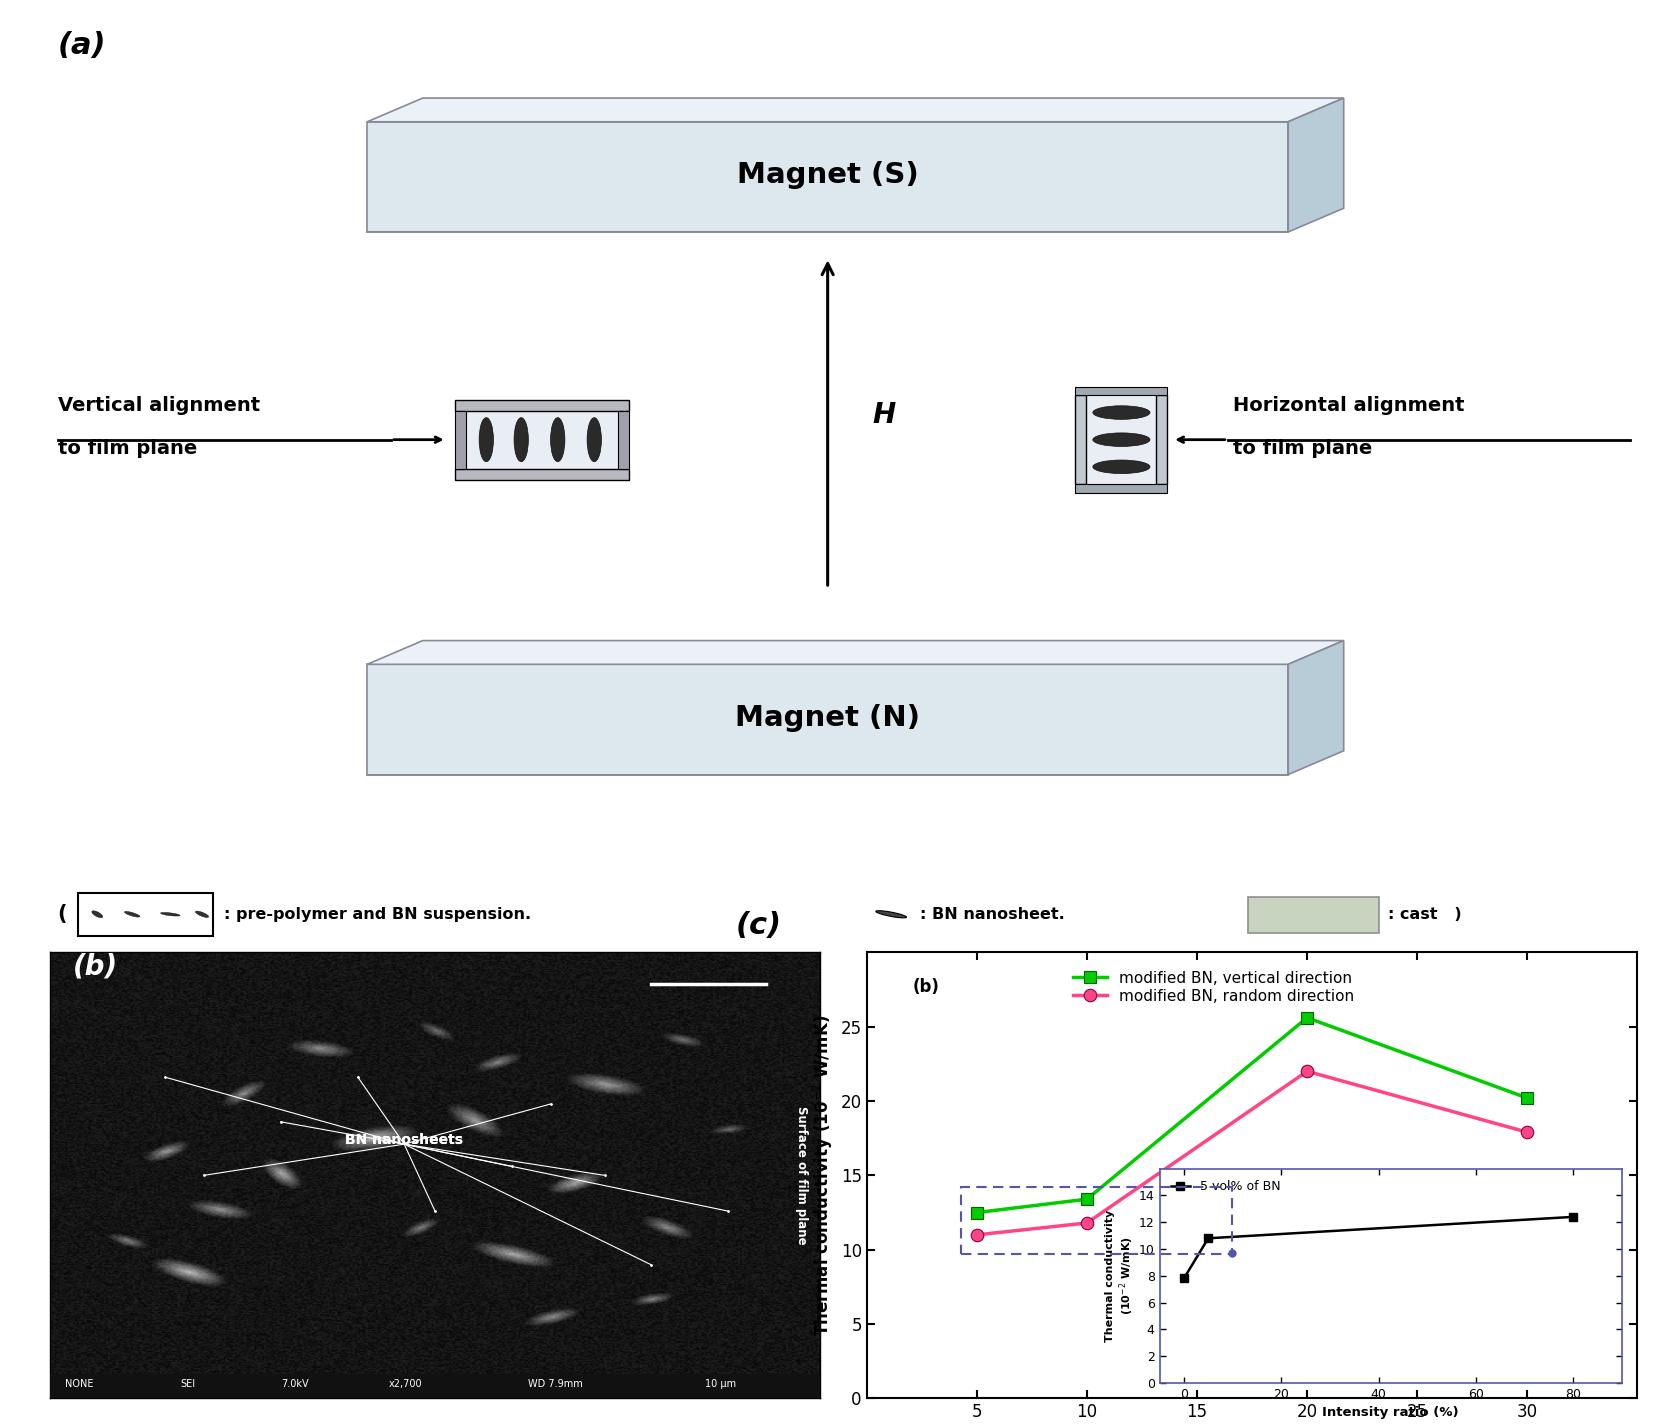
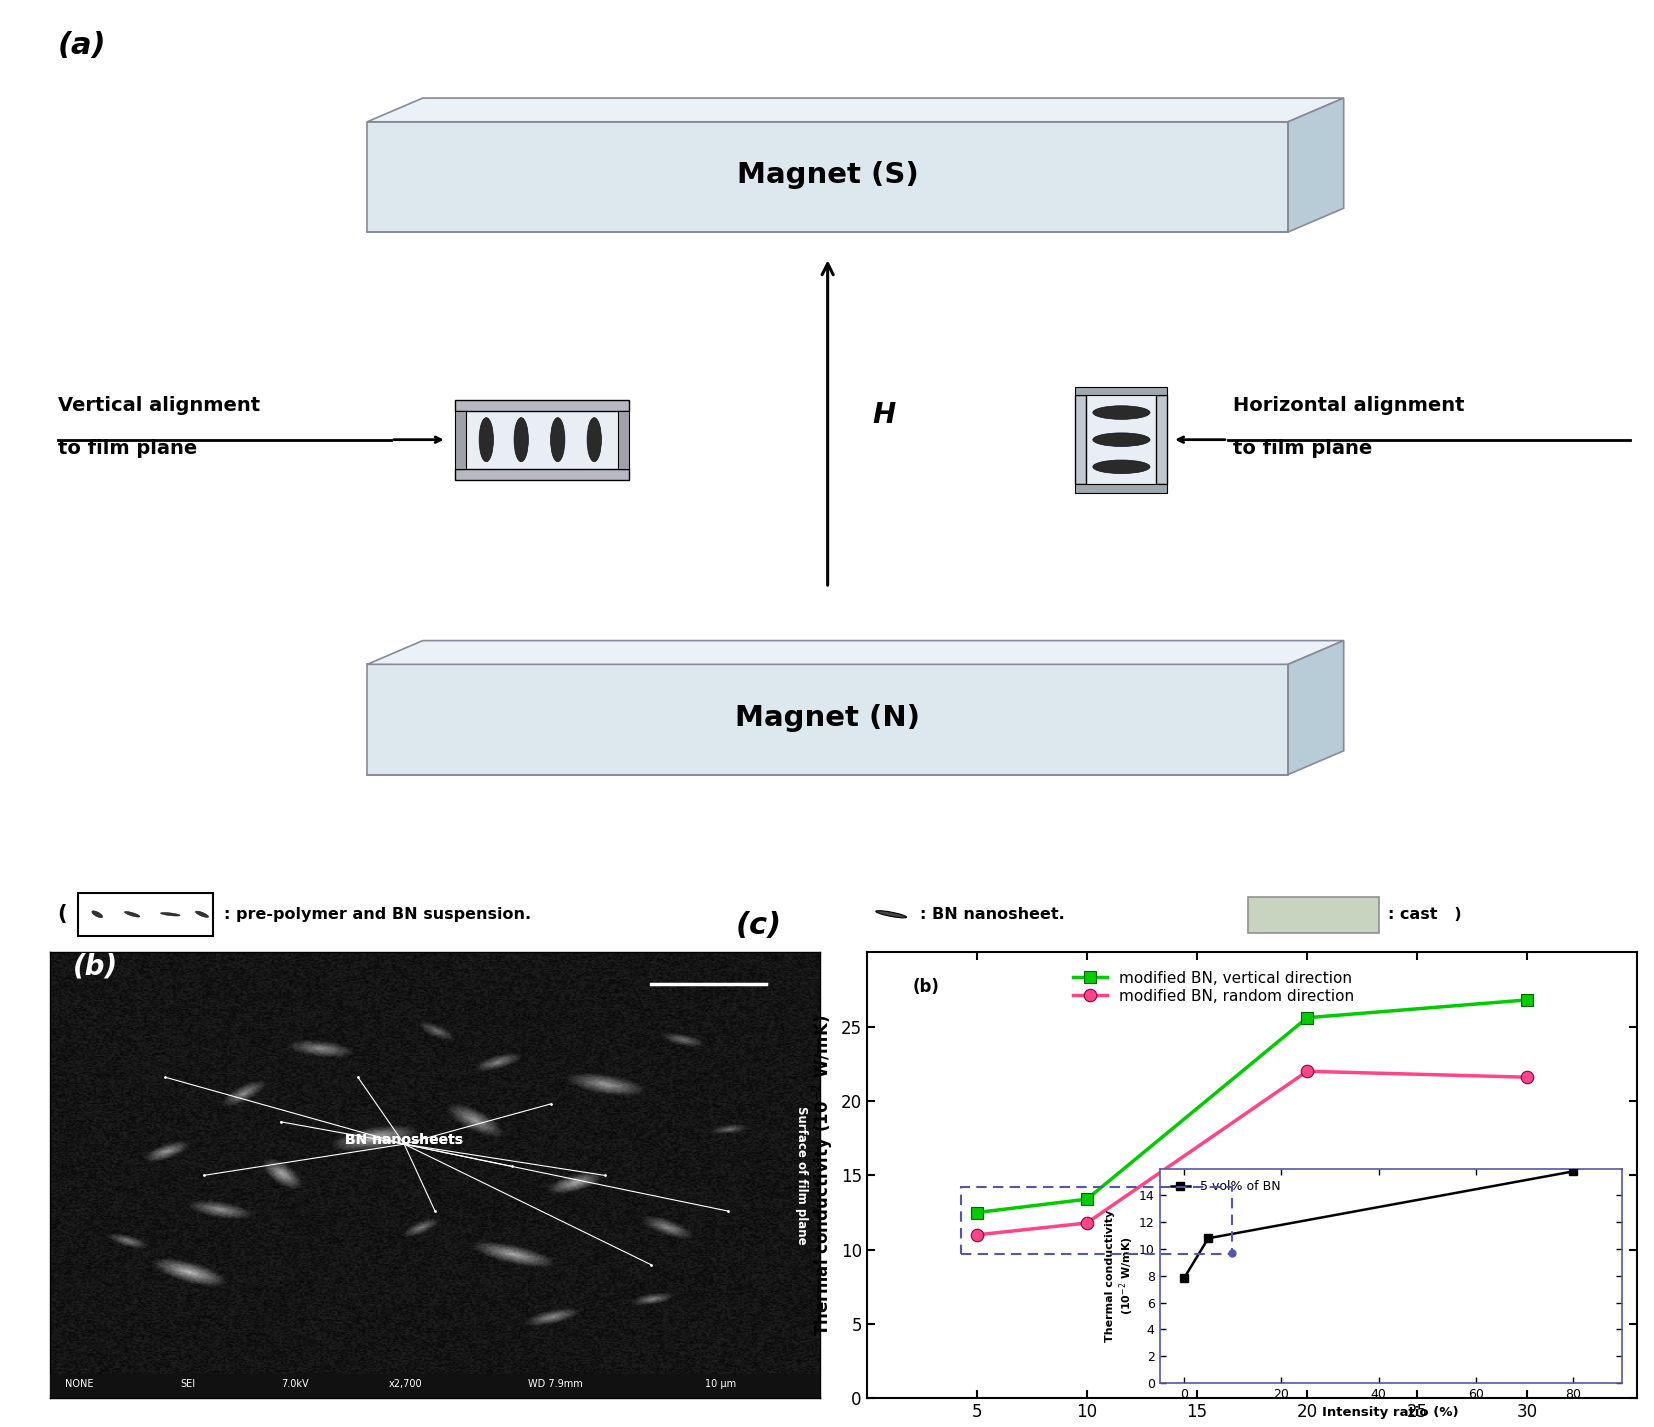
modified BN, vertical direction/30: 20.2 -> 26.8
modified BN, random direction/30: 17.9 -> 21.6
80: 12.4 -> 15.8
